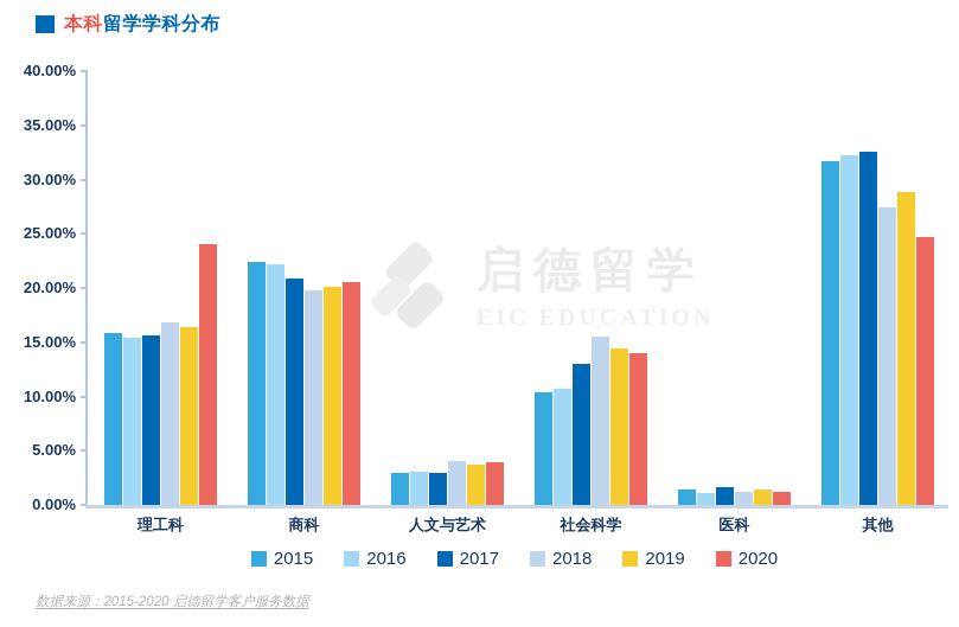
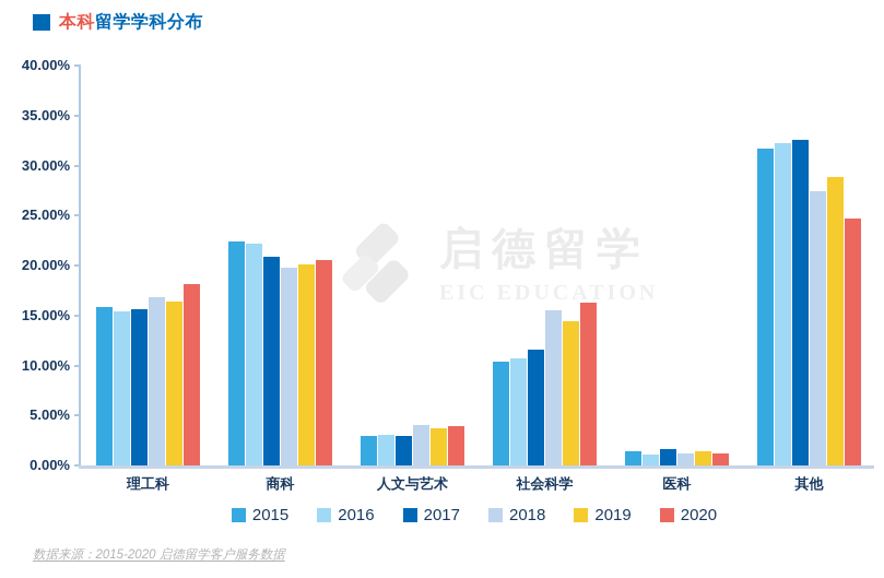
2020/理工科: 24% -> 18%
2017/社会科学: 13% -> 12%
2020/社会科学: 14% -> 16%
